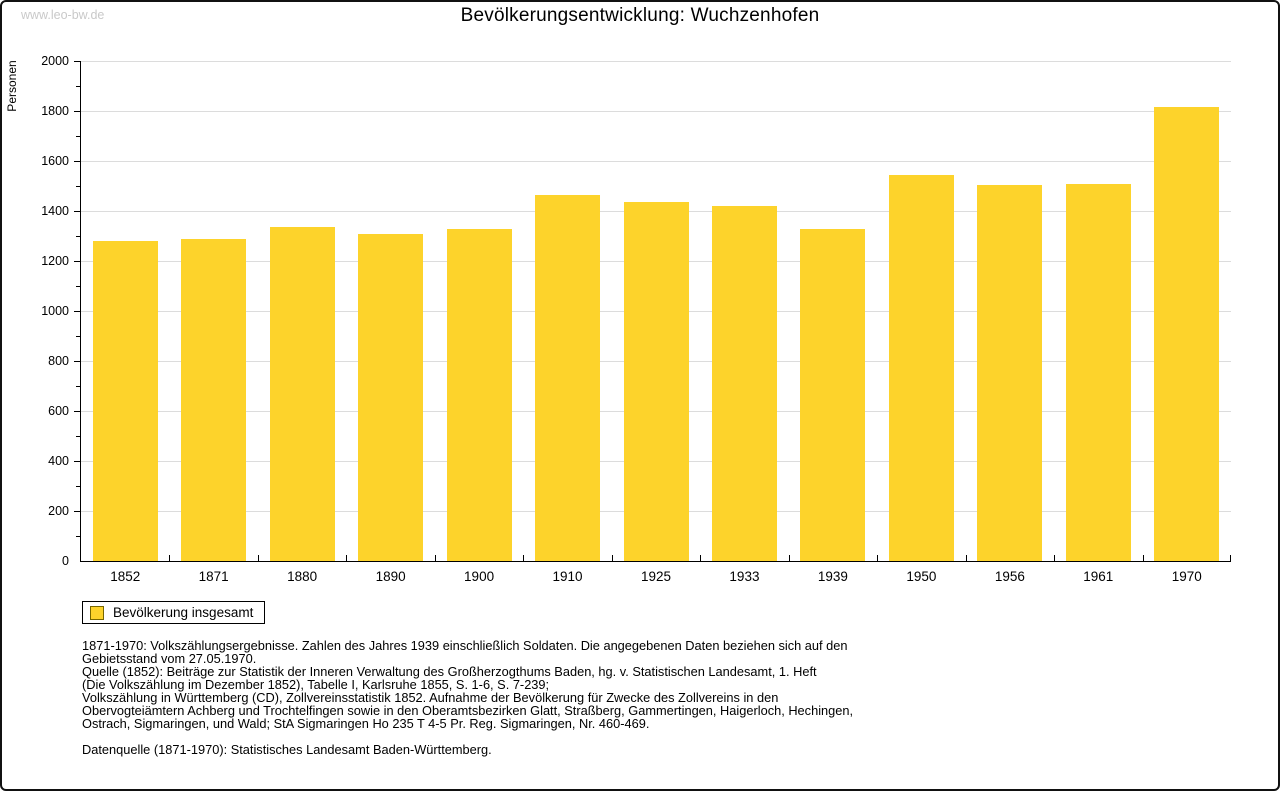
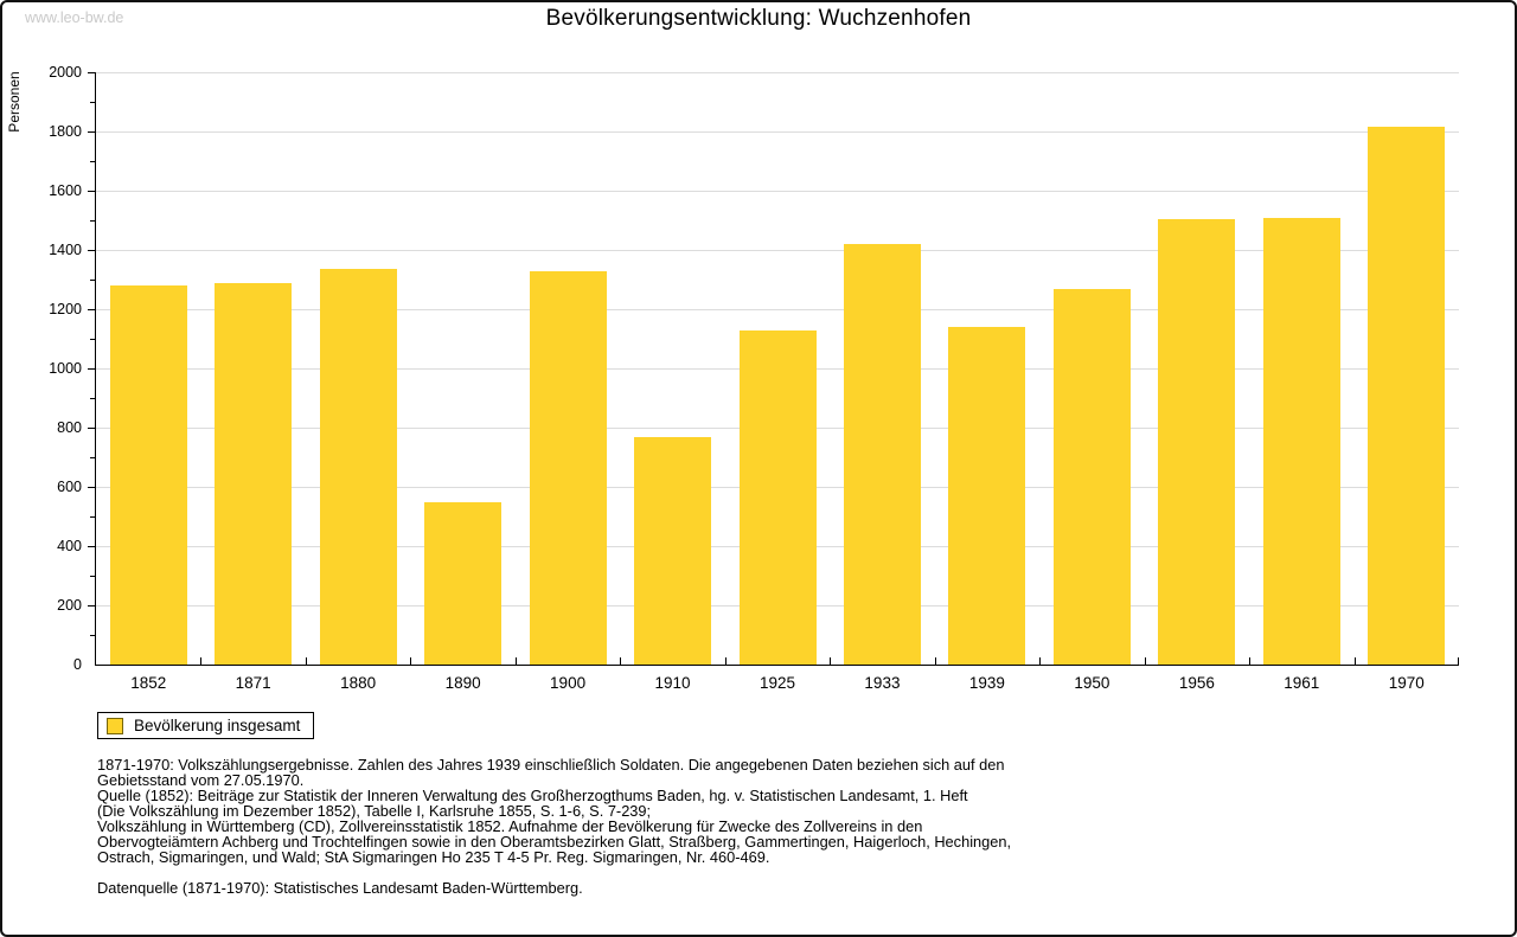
1890: 1310 -> 550
1910: 1460 -> 770
1925: 1440 -> 1130
1939: 1330 -> 1140
1950: 1540 -> 1270
